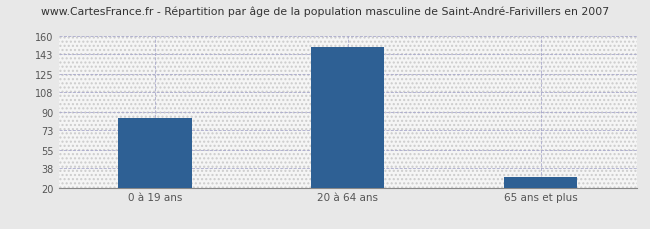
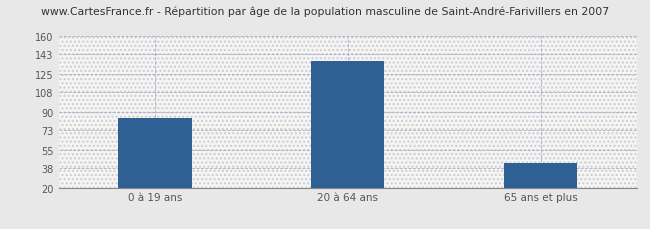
20 à 64 ans: 150 -> 137
65 ans et plus: 30 -> 43
